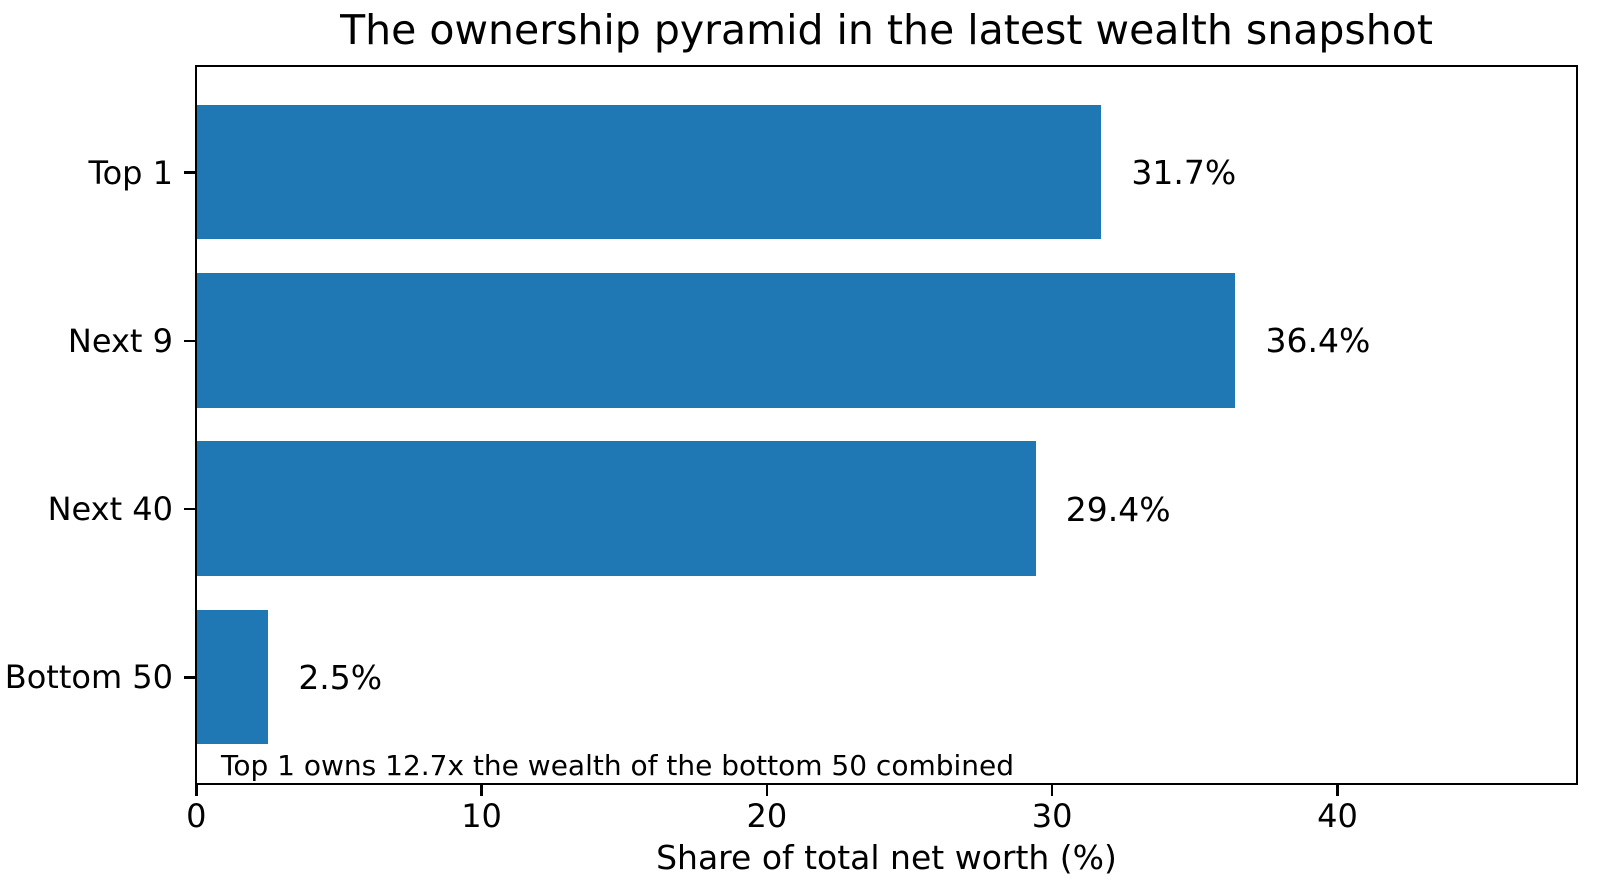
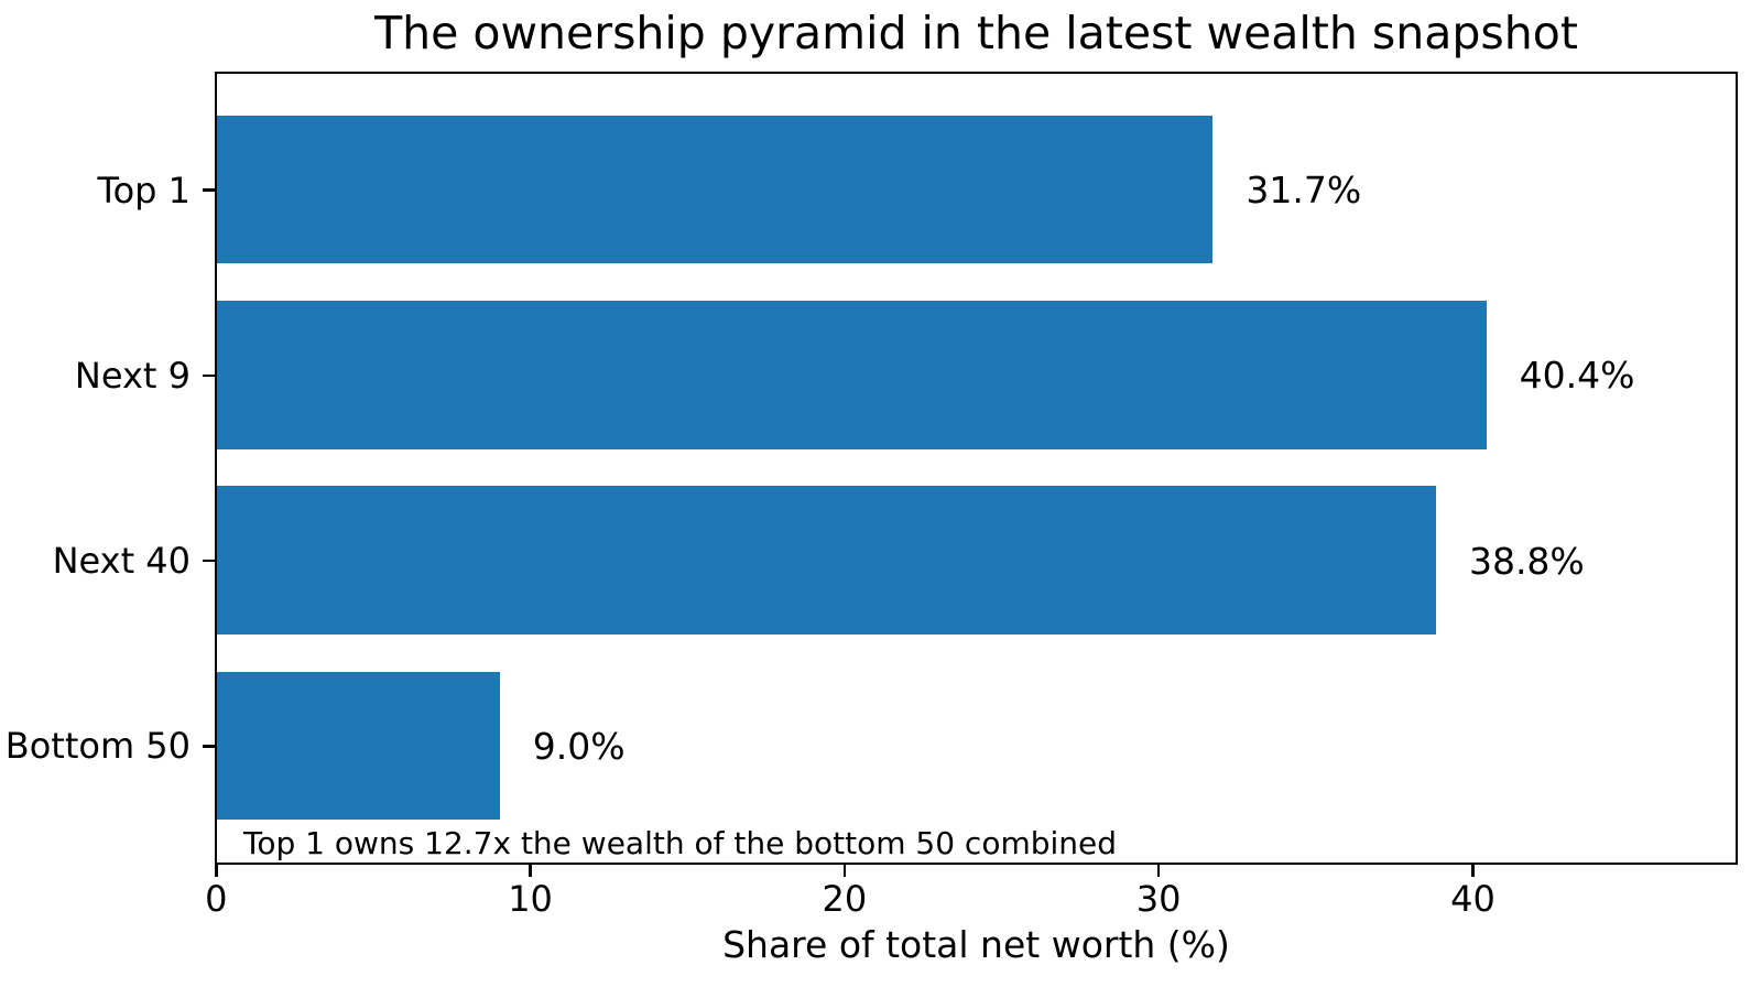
Next 9: 36.4% -> 40.4%
Next 40: 29.4% -> 38.8%
Bottom 50: 2.5% -> 9.0%
